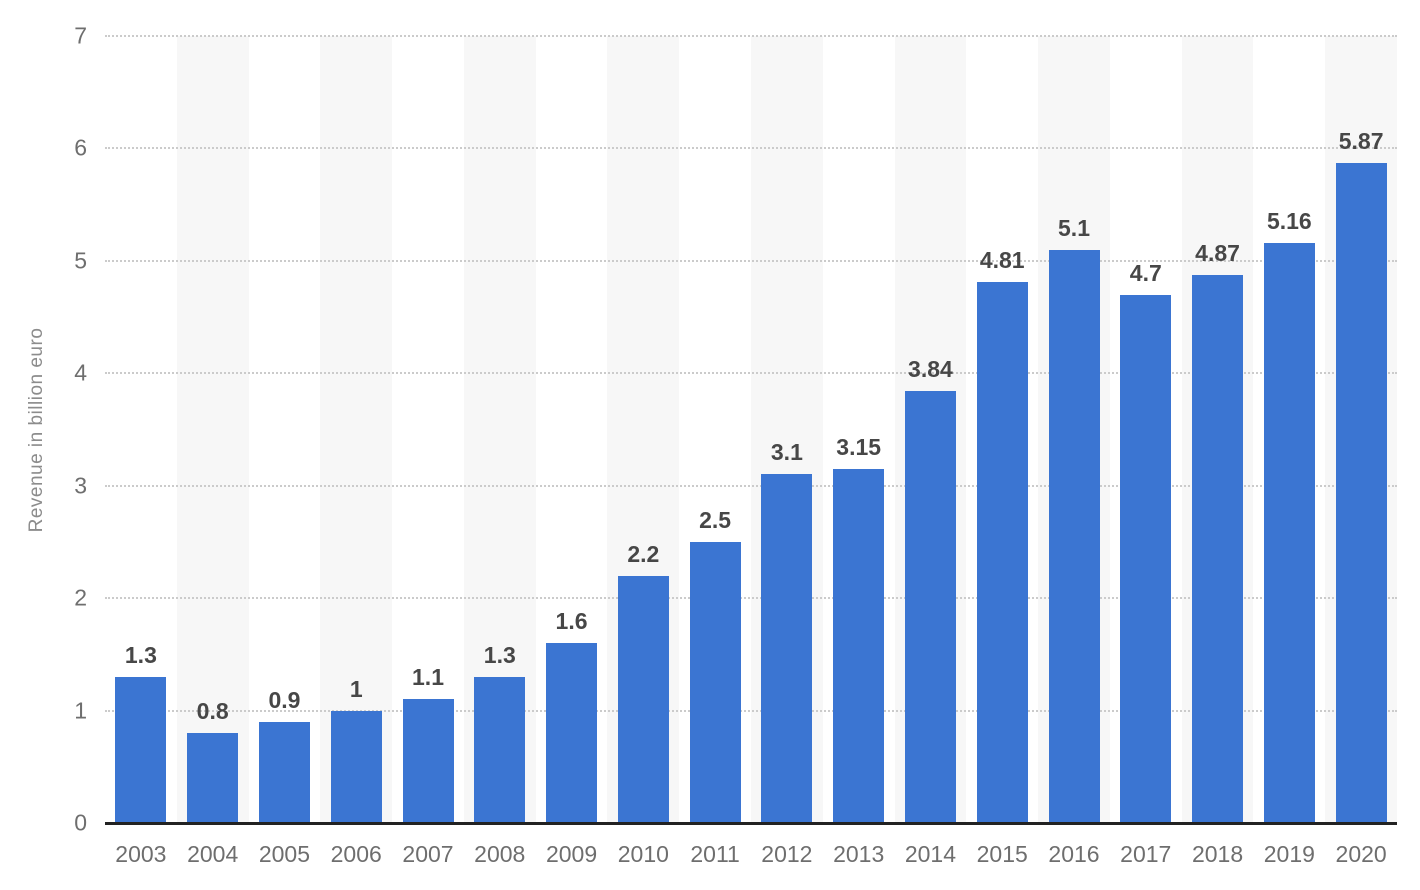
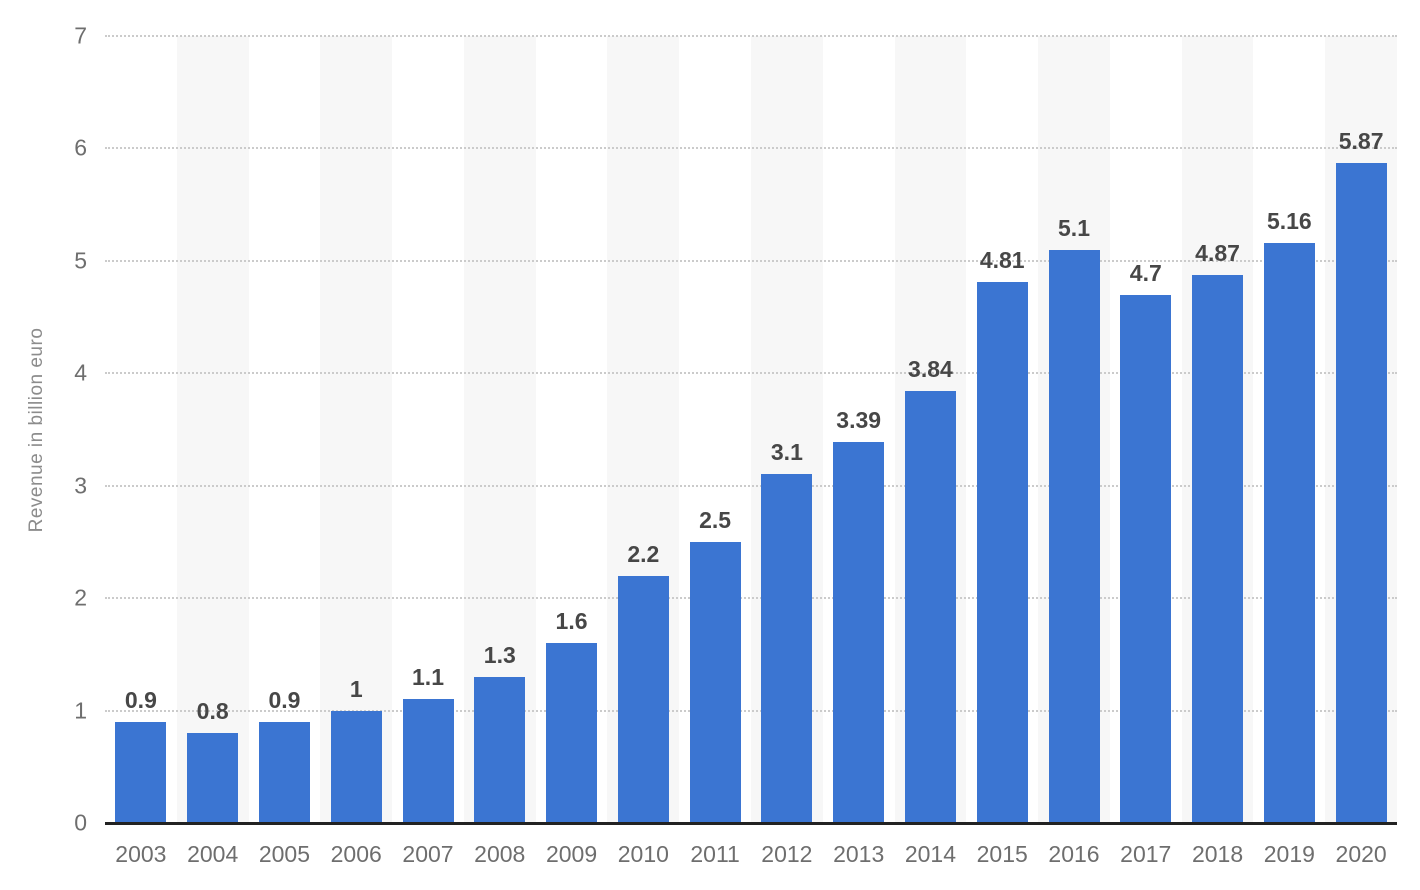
2003: 1.3 -> 0.9
2013: 3.15 -> 3.39
